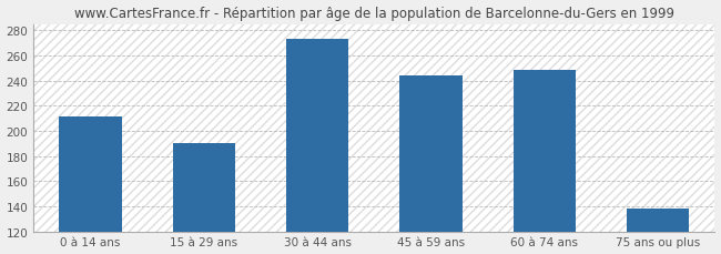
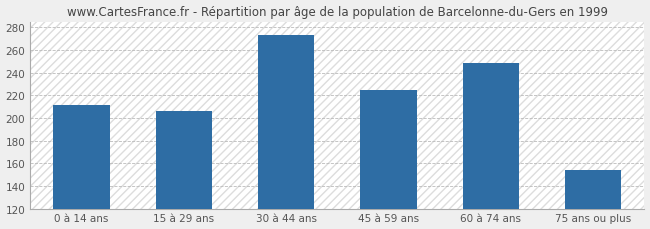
15 à 29 ans: 190 -> 206
45 à 59 ans: 244 -> 225
75 ans ou plus: 138 -> 154
